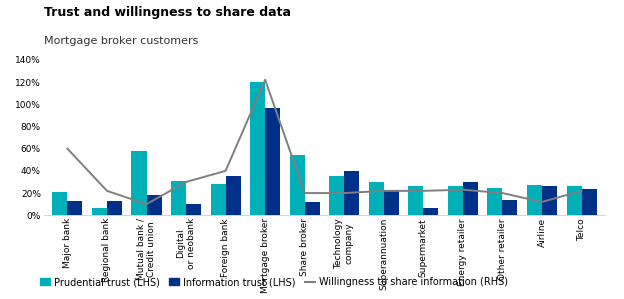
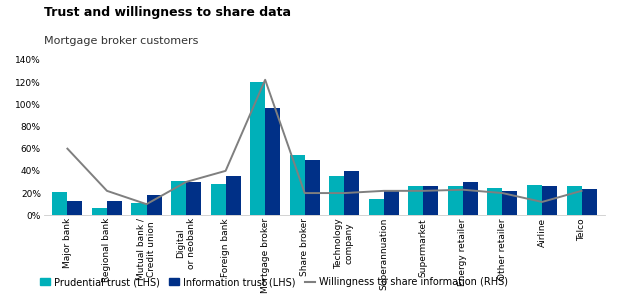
Prudential trust (LHS)/Mutual bank / Credit union: 58% -> 11%
Information trust (LHS)/Digital or neobank: 10% -> 30%
Information trust (LHS)/Share broker: 12% -> 50%
Prudential trust (LHS)/Superannuation: 30% -> 15%
Information trust (LHS)/Supermarket: 7% -> 26%
Information trust (LHS)/Other retailer: 14% -> 22%
